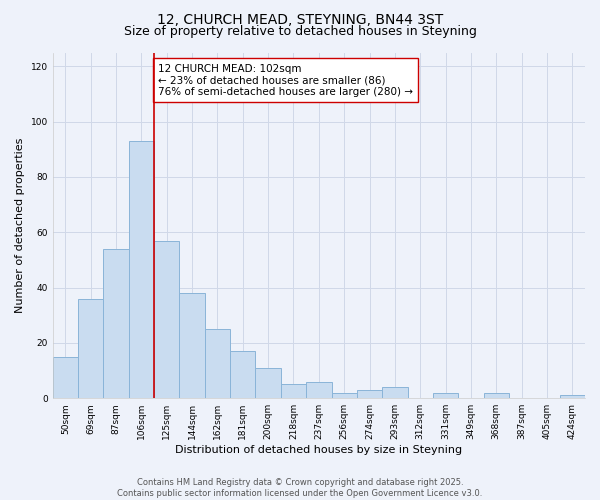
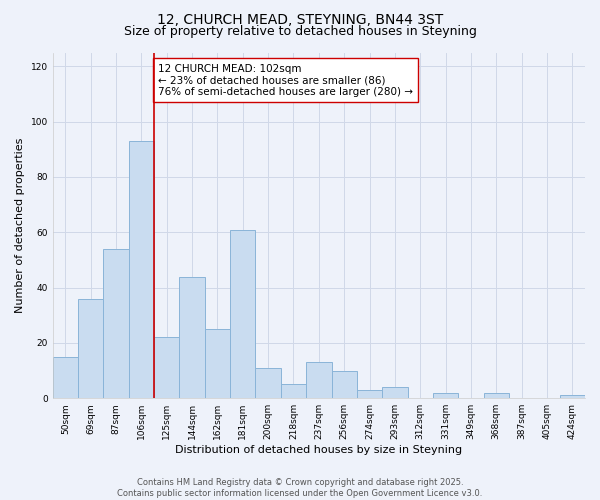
125sqm: 57 -> 22
144sqm: 38 -> 44
181sqm: 17 -> 61
237sqm: 6 -> 13
256sqm: 2 -> 10
